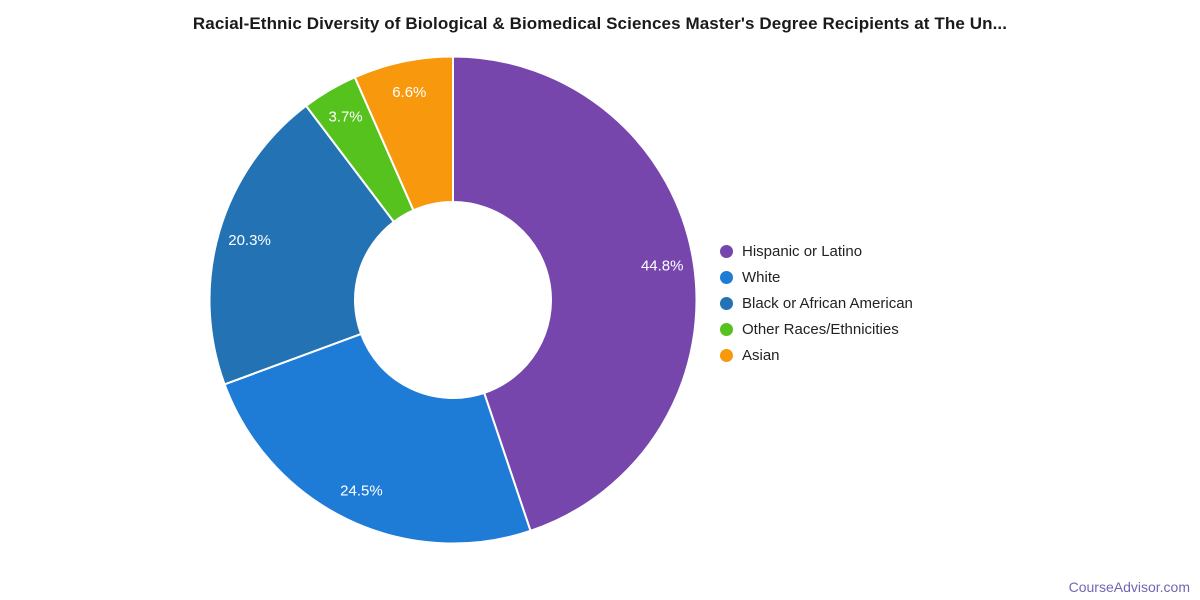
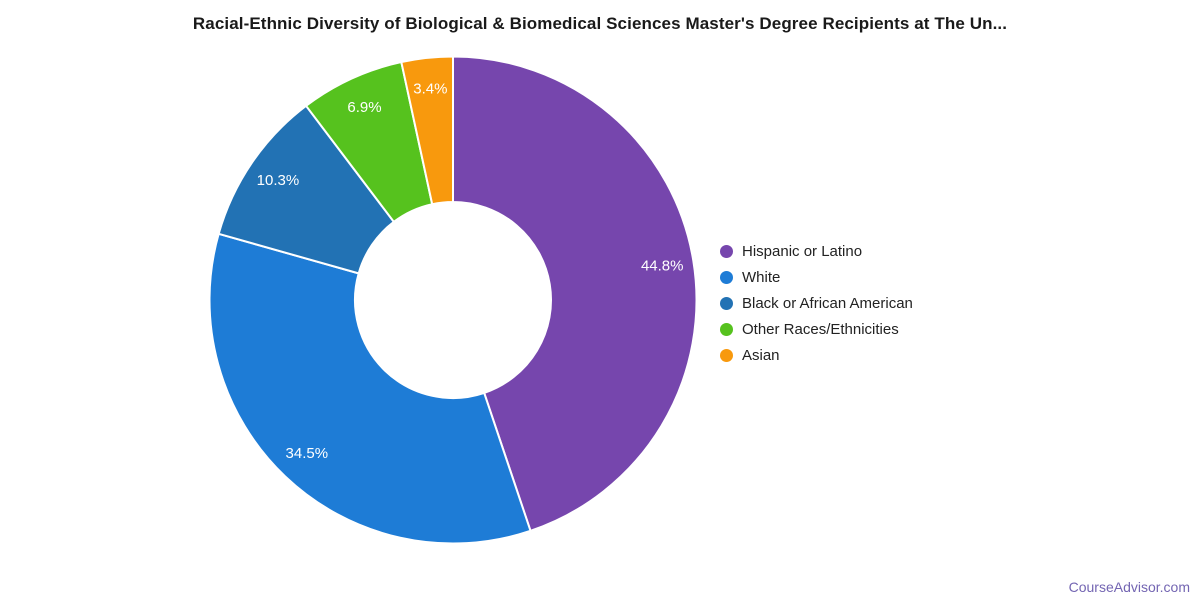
White: 24.5% -> 34.5%
Black or African American: 20.3% -> 10.3%
Other Races/Ethnicities: 3.7% -> 6.9%
Asian: 6.6% -> 3.4%
